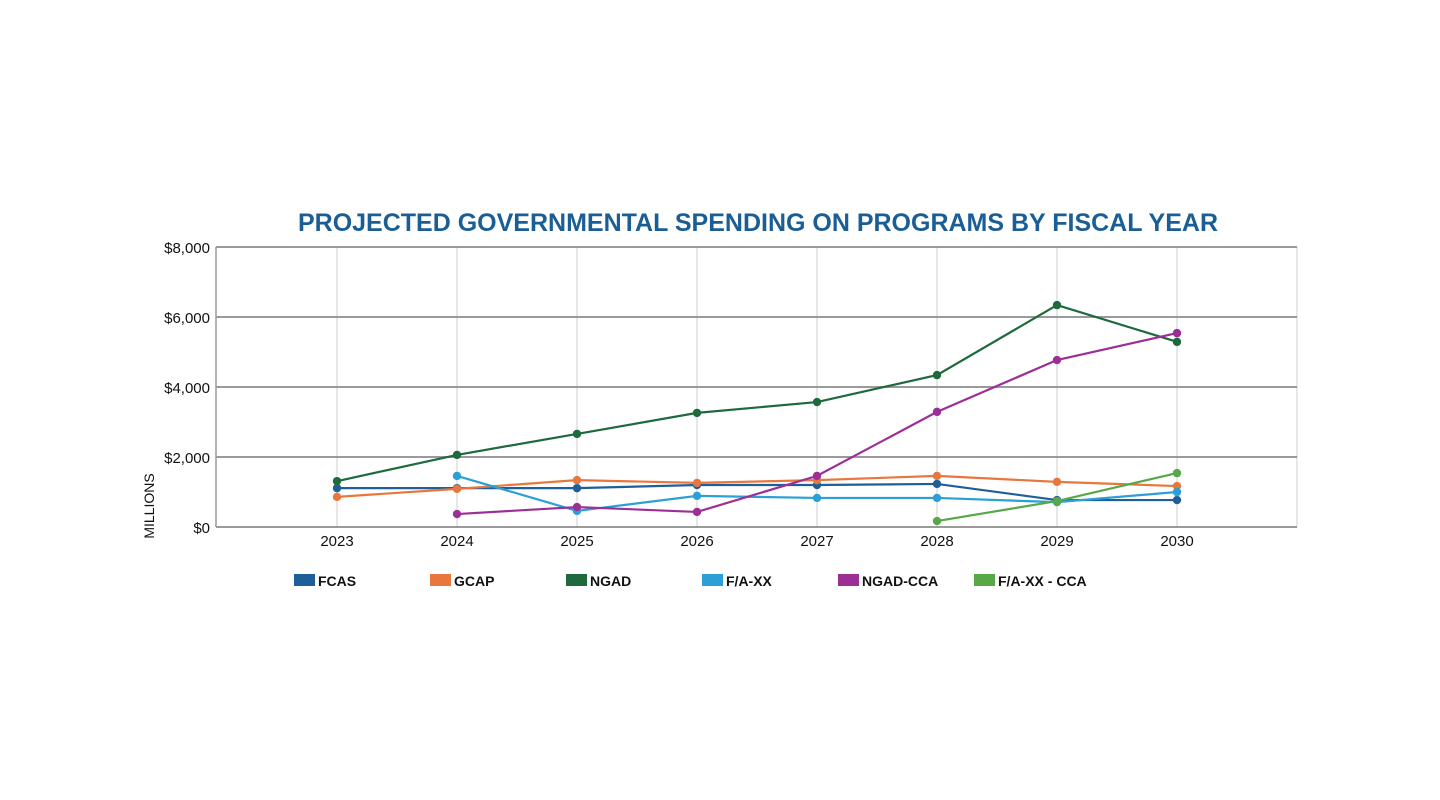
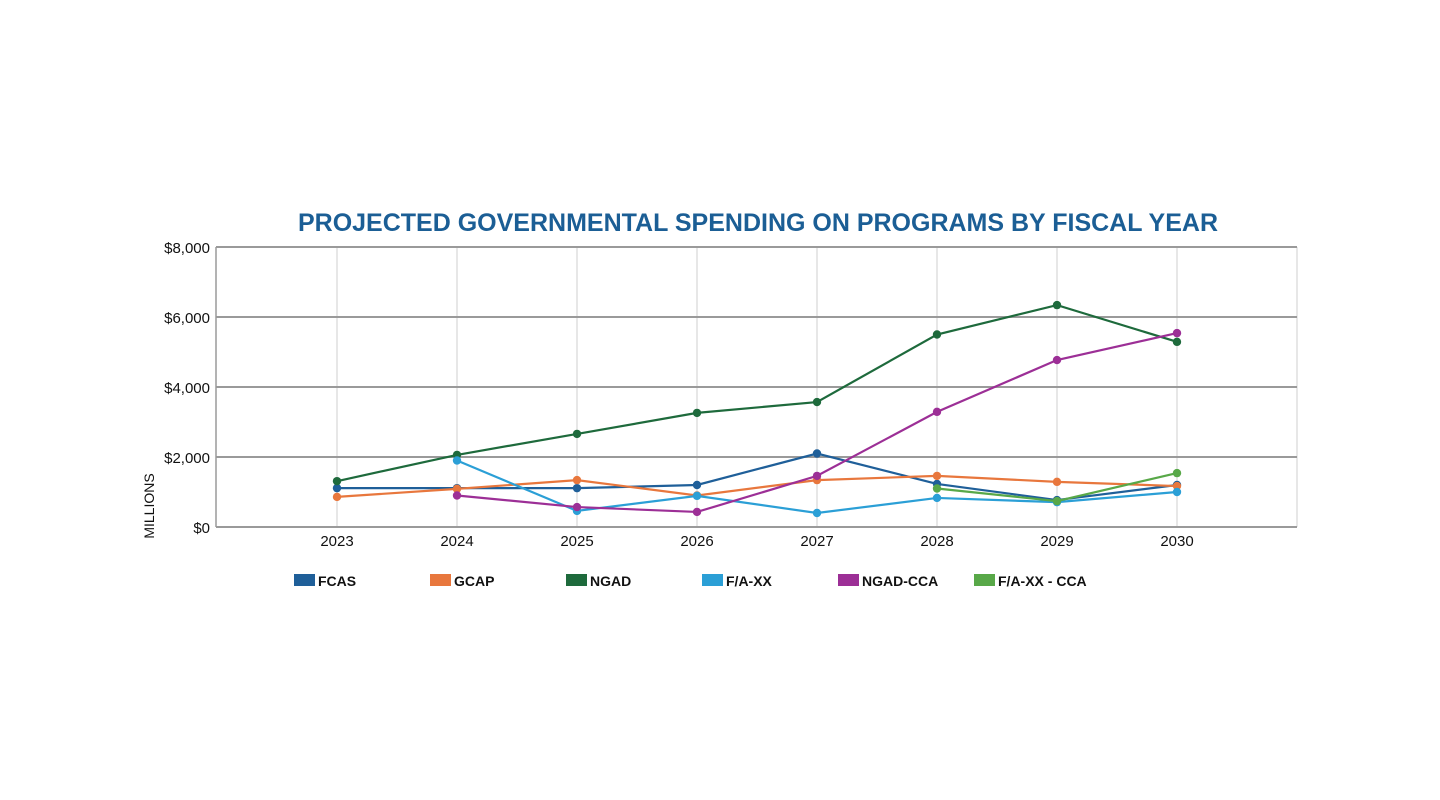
F/A-XX/2024: $1500 -> $1900
NGAD-CCA/2024: $400 -> $900
GCAP/2026: $1300 -> $900
FCAS/2027: $1200 -> $2100
F/A-XX/2027: $800 -> $400
NGAD/2028: $4300 -> $5500
F/A-XX - CCA/2028: $200 -> $1100
FCAS/2030: $800 -> $1200
